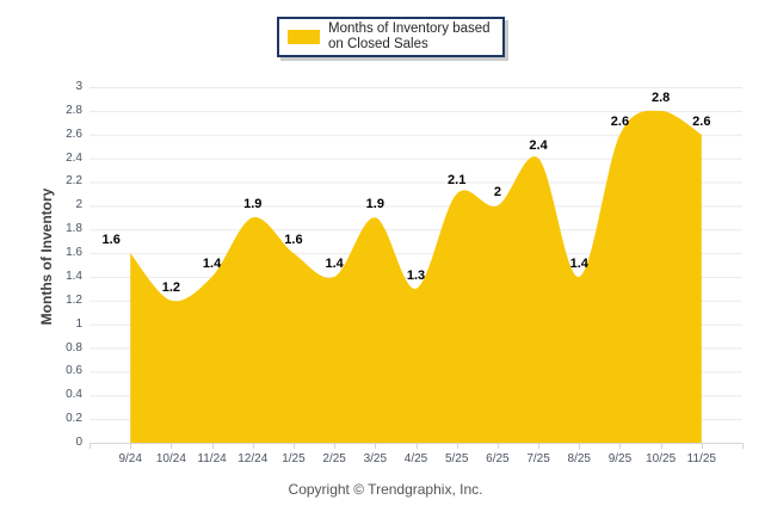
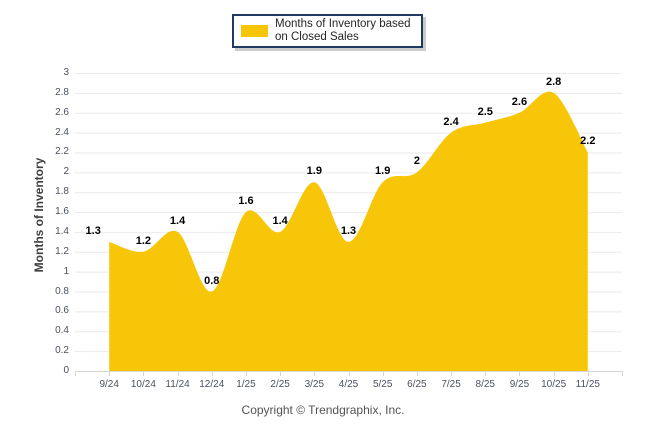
9/24: 1.6 -> 1.3
12/24: 1.9 -> 0.8
5/25: 2.1 -> 1.9
8/25: 1.4 -> 2.5
11/25: 2.6 -> 2.2
